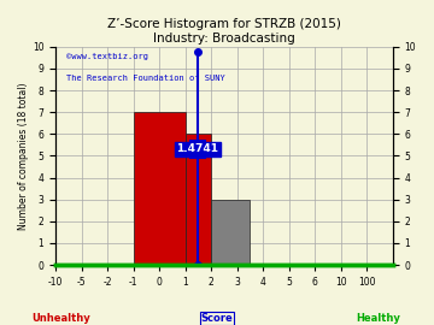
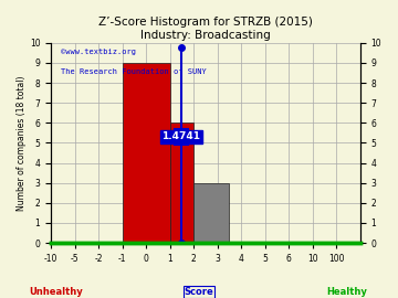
0: 7 -> 9
